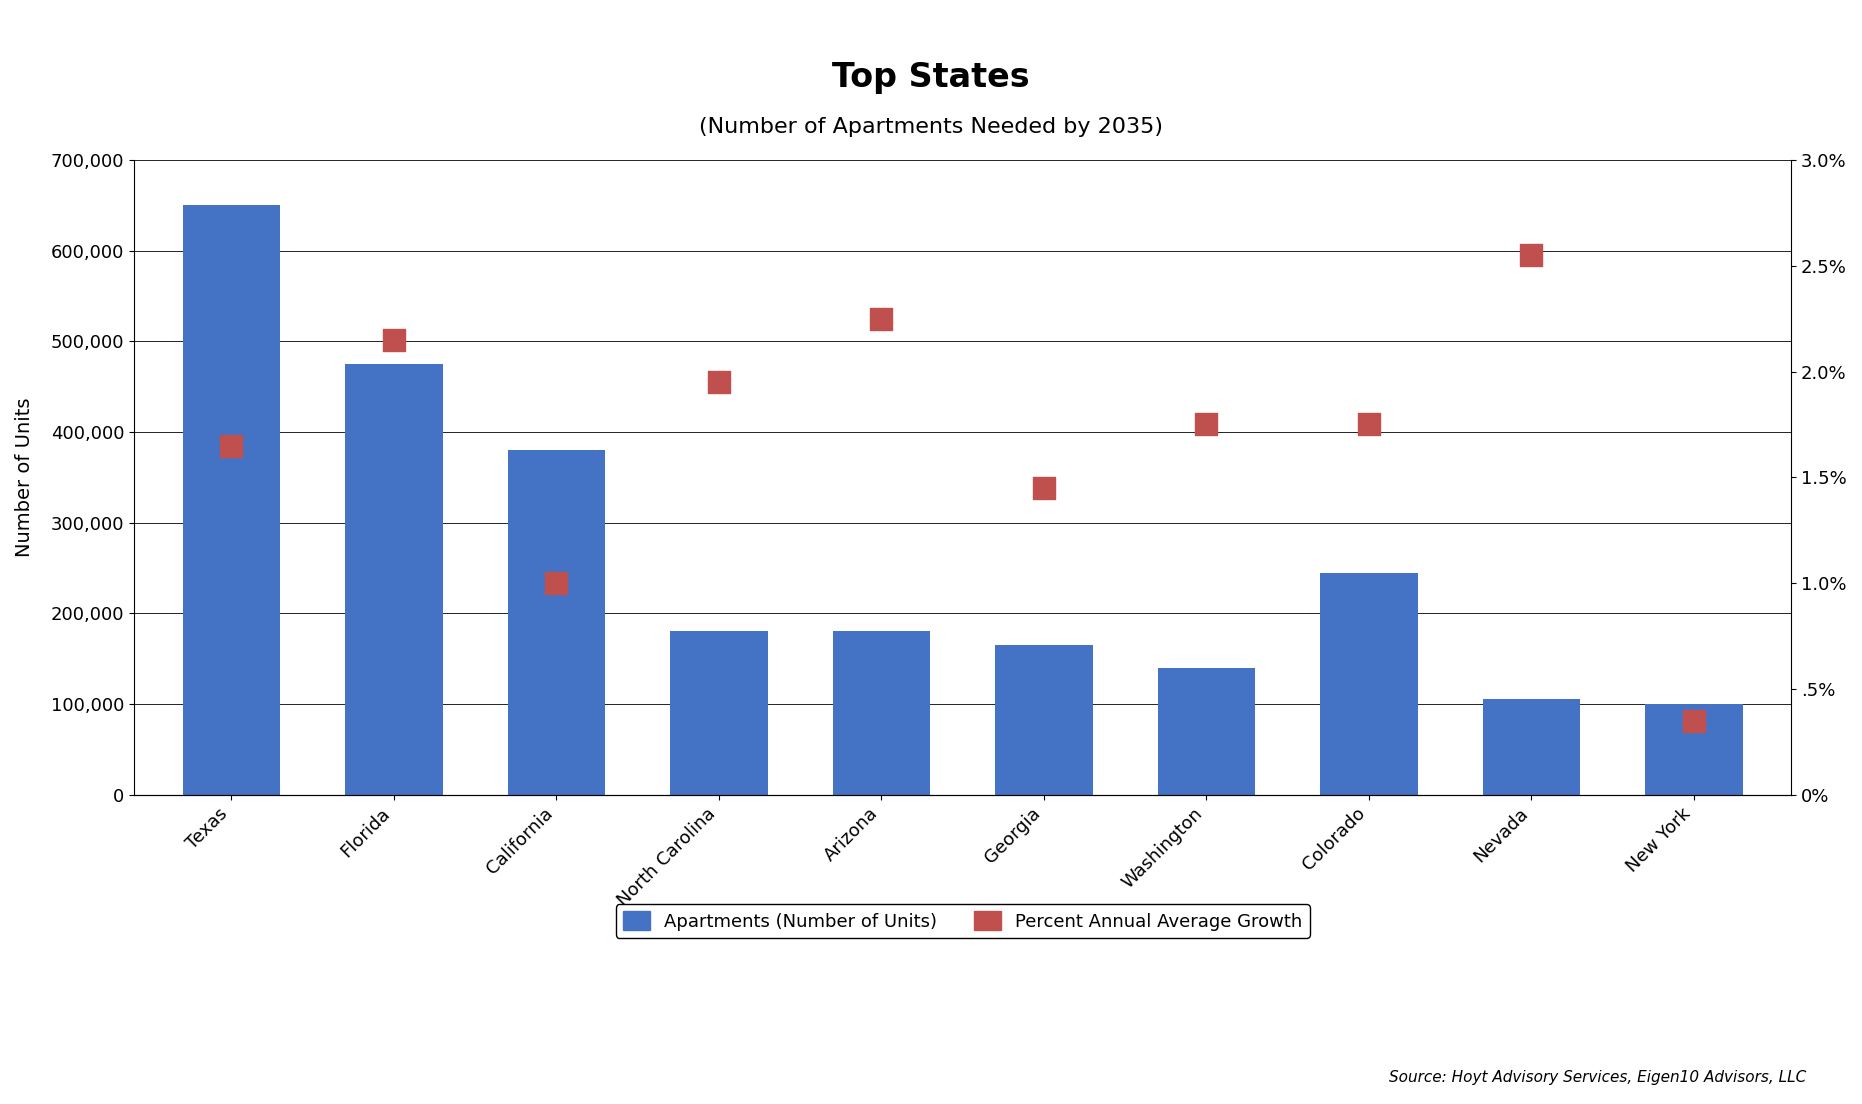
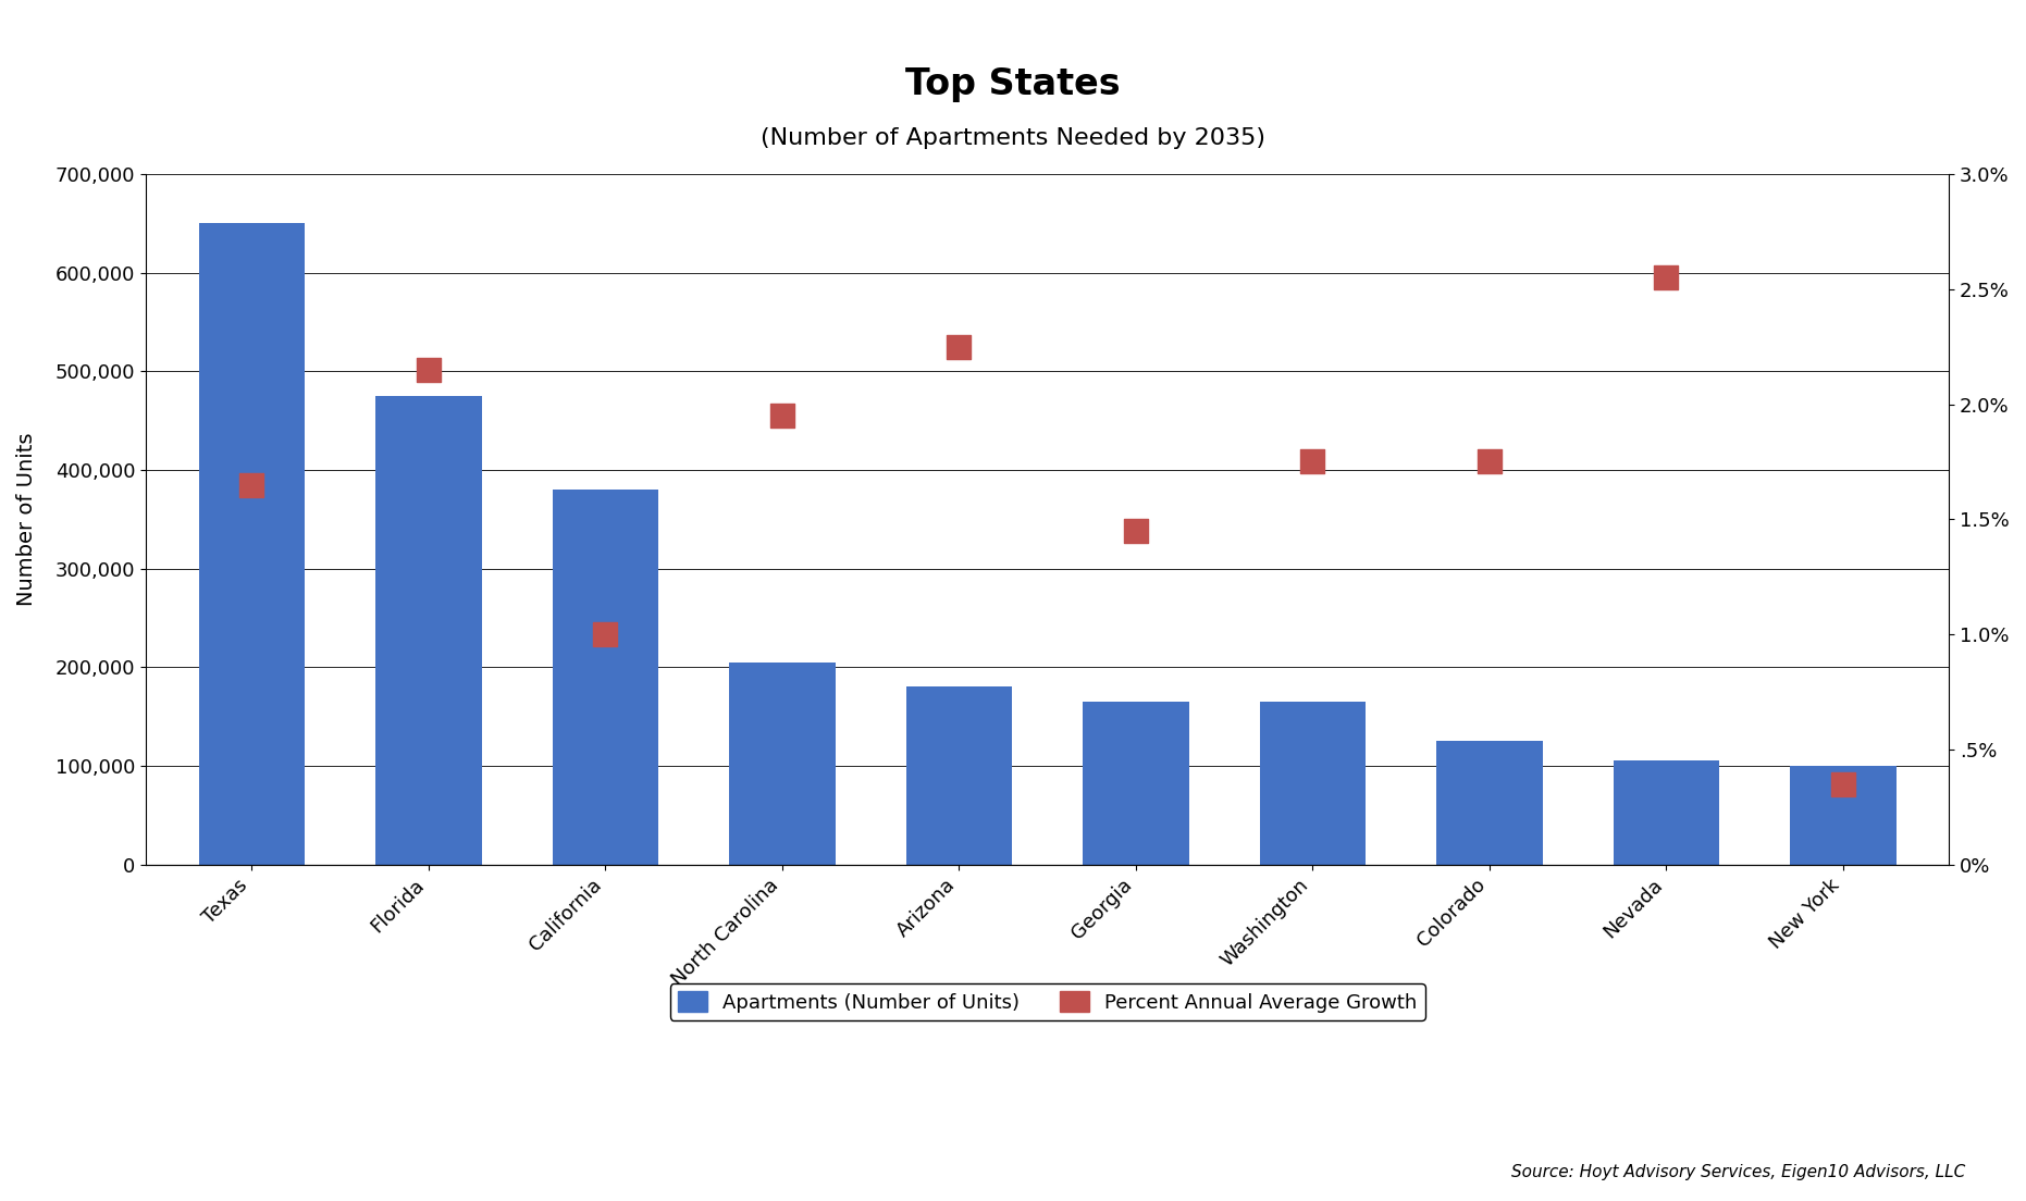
Apartments (Number of Units)/North Carolina: 180,000 -> 205,000
Apartments (Number of Units)/Washington: 140,000 -> 165,000
Apartments (Number of Units)/Colorado: 244,000 -> 125,000
